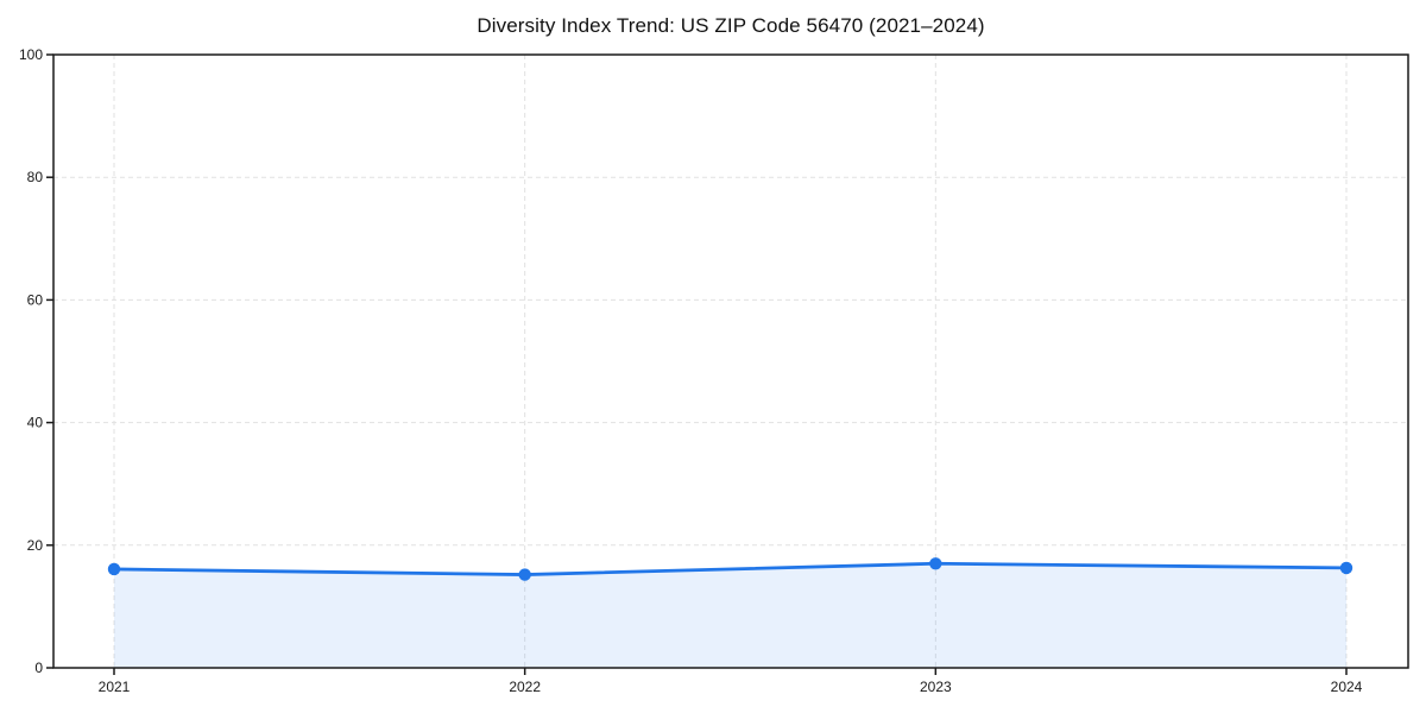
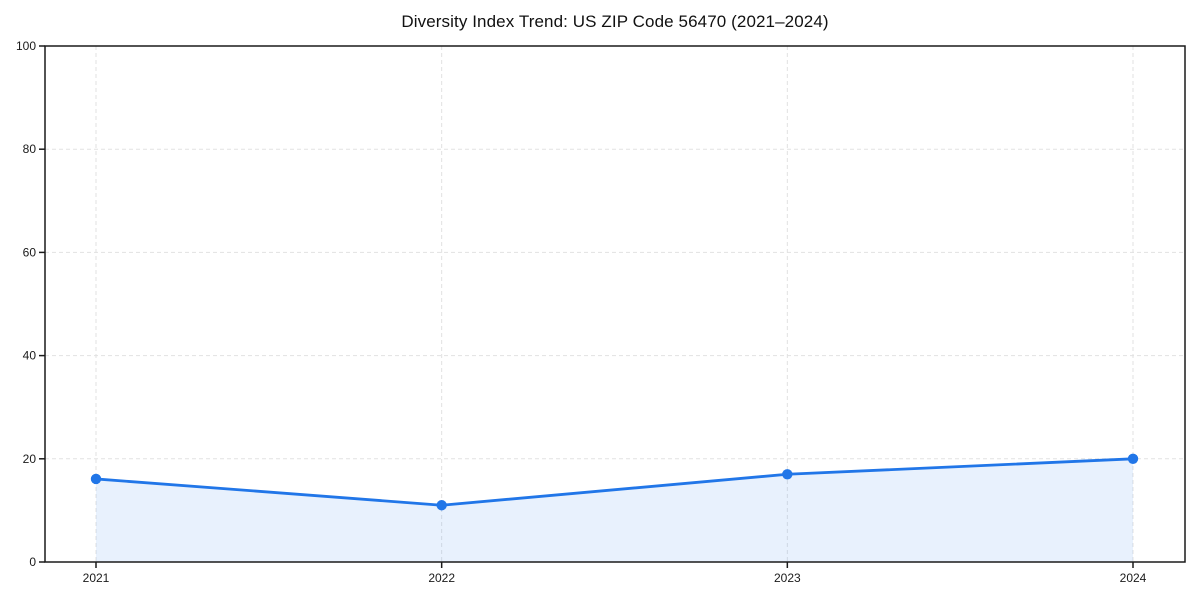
2022: 15 -> 11
2024: 16 -> 20
